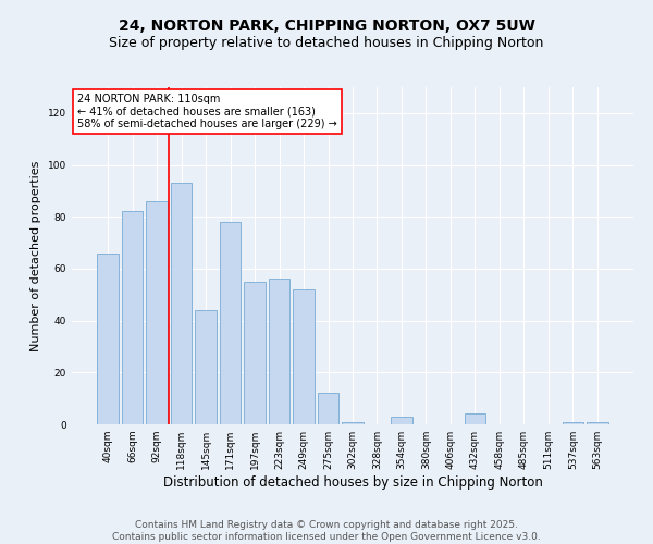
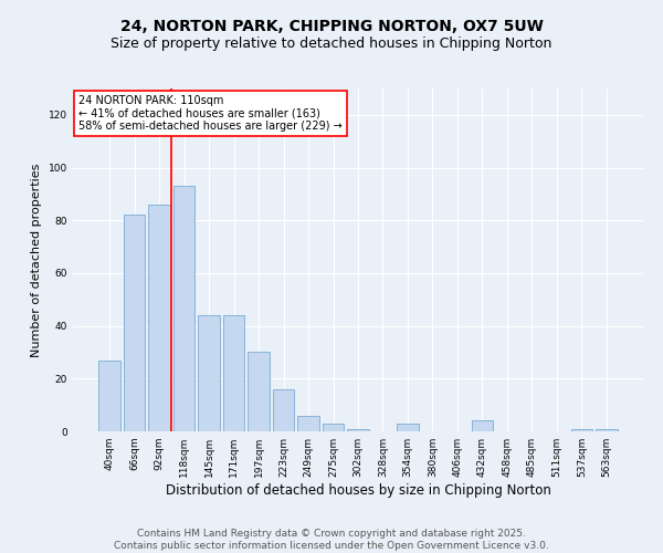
40sqm: 66 -> 27
171sqm: 78 -> 44
197sqm: 55 -> 30
223sqm: 56 -> 16
249sqm: 52 -> 6
275sqm: 12 -> 3
